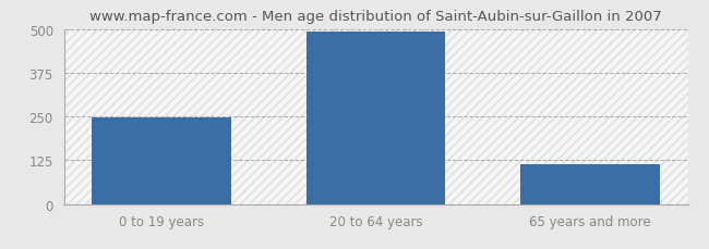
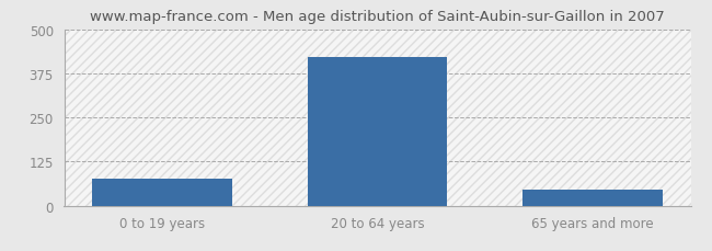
0 to 19 years: 248 -> 75
20 to 64 years: 491 -> 420
65 years and more: 113 -> 45
